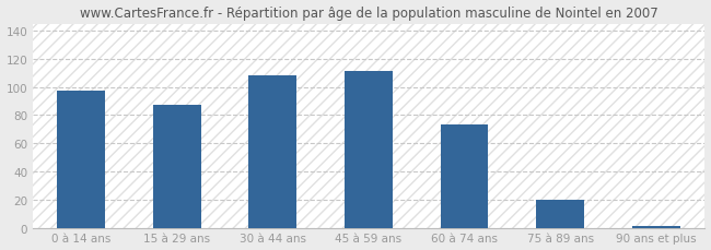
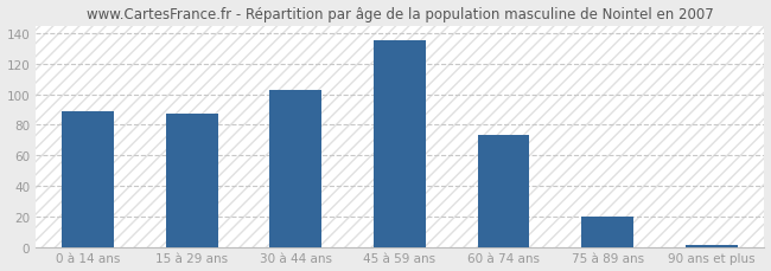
0 à 14 ans: 97 -> 89
30 à 44 ans: 108 -> 103
45 à 59 ans: 111 -> 135
